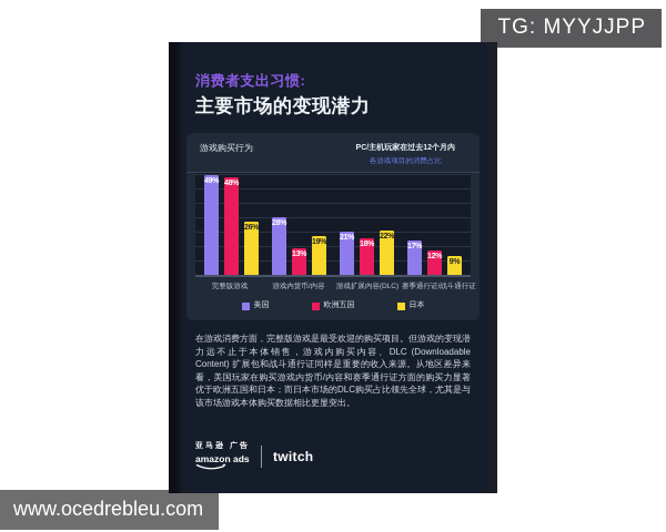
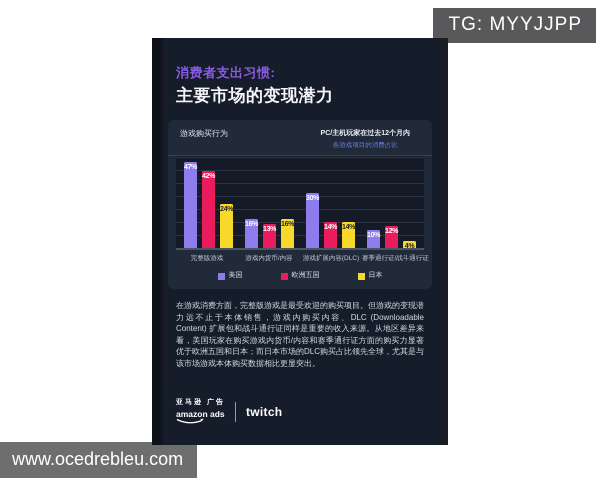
美国/完整版游戏: 49% -> 47%
欧洲五国/完整版游戏: 48% -> 42%
日本/完整版游戏: 26% -> 24%
美国/游戏内货币/内容: 28% -> 16%
日本/游戏内货币/内容: 19% -> 16%
美国/游戏扩展内容(DLC): 21% -> 30%
欧洲五国/游戏扩展内容(DLC): 18% -> 14%
日本/游戏扩展内容(DLC): 22% -> 14%
美国/赛季通行证/战斗通行证: 17% -> 10%
日本/赛季通行证/战斗通行证: 9% -> 4%
